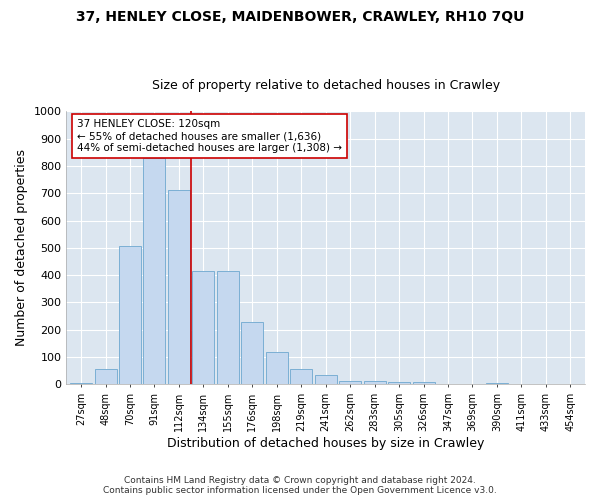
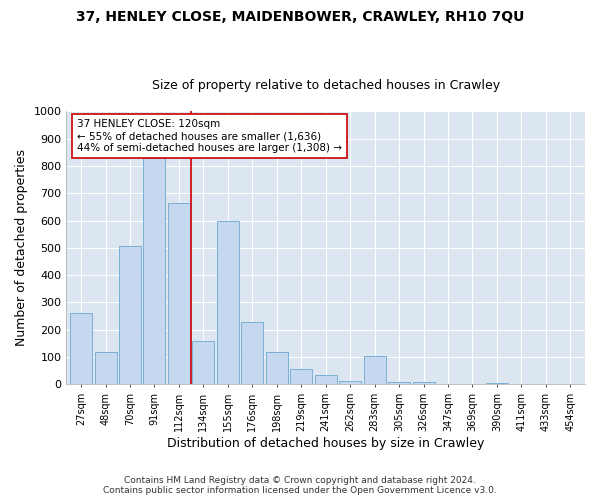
27sqm: 5 -> 260
48sqm: 57 -> 120
112sqm: 710 -> 665
134sqm: 415 -> 160
155sqm: 415 -> 600
283sqm: 12 -> 105
